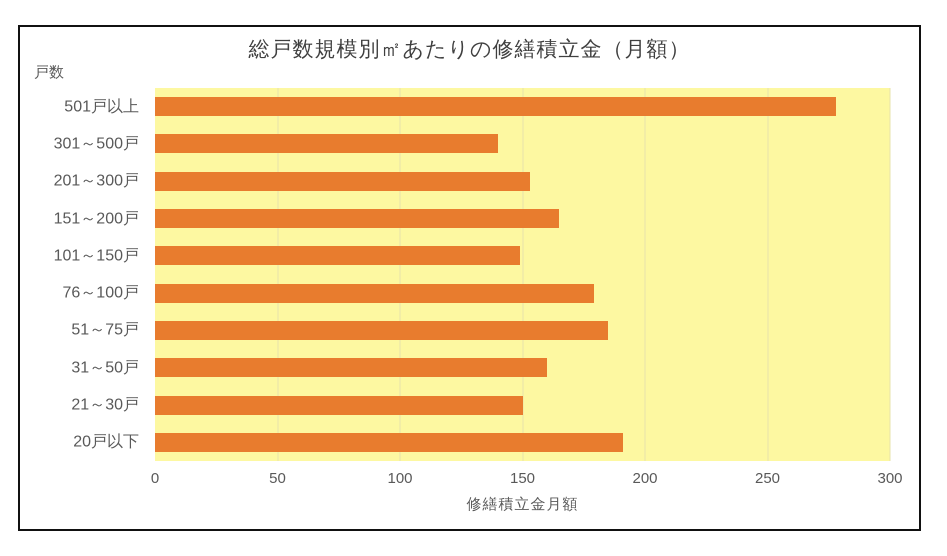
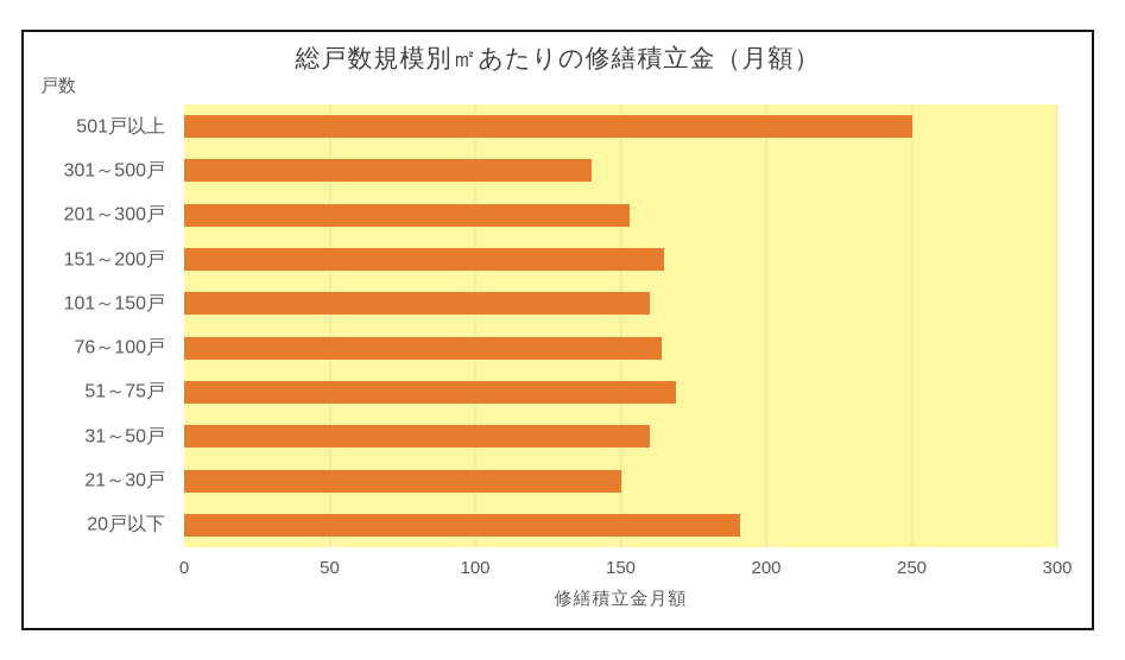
501戸以上: 278 -> 250
101～150戸: 149 -> 160
76～100戸: 179 -> 164
51～75戸: 185 -> 169
